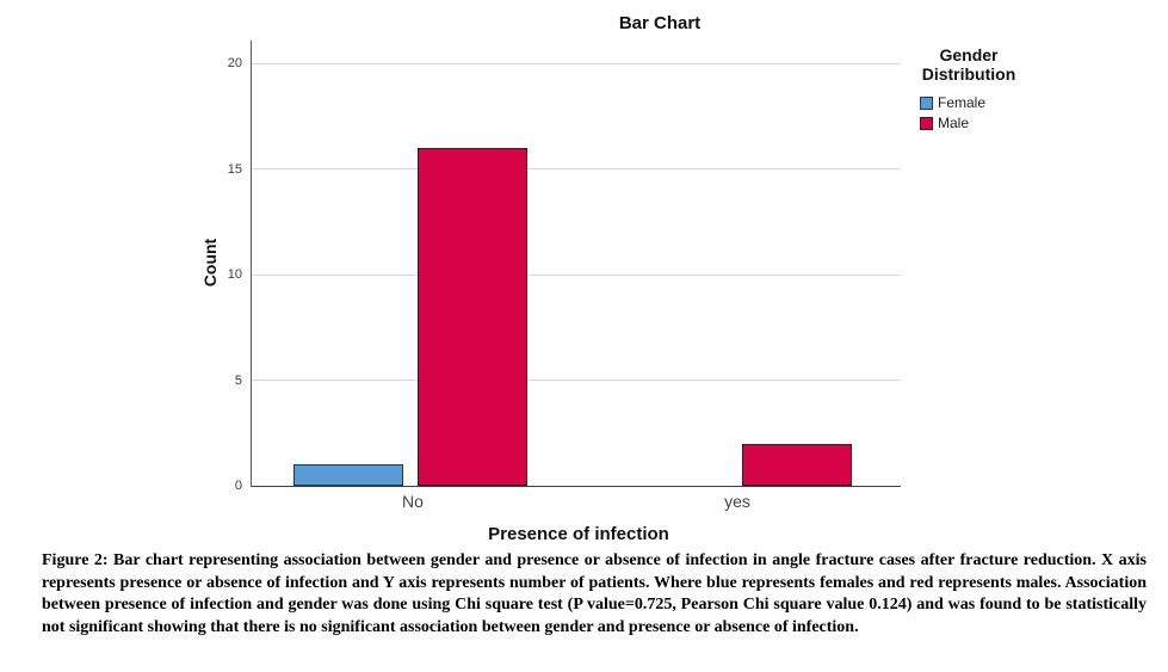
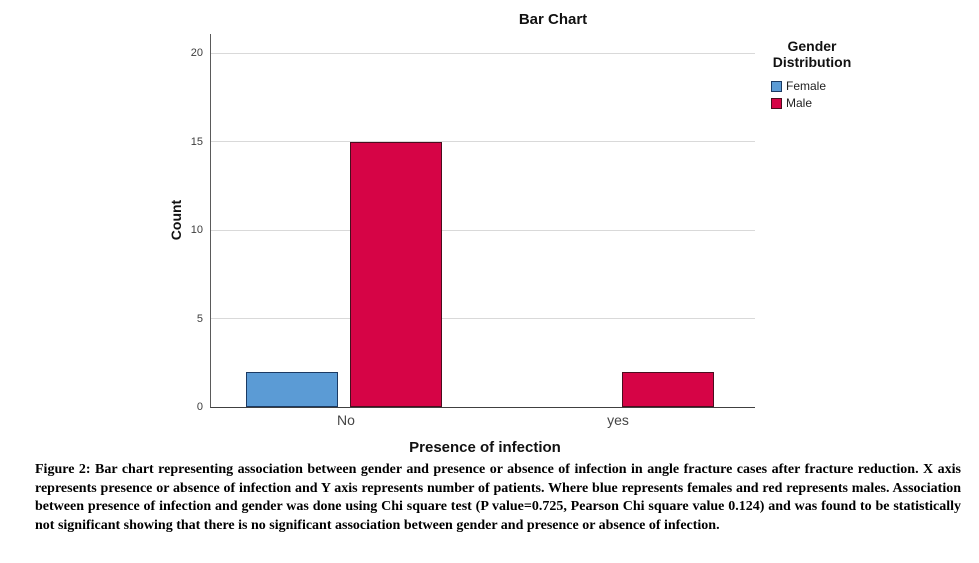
Female/No: 1 -> 2
Male/No: 16 -> 15
